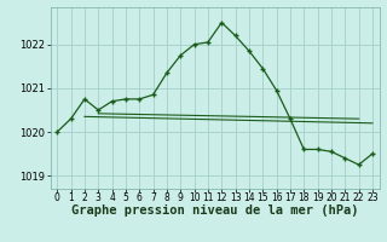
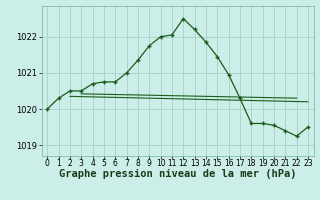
2: 1020.75 -> 1020.50
7: 1020.85 -> 1021.00
